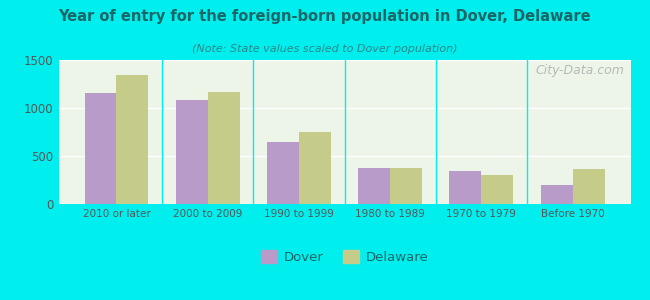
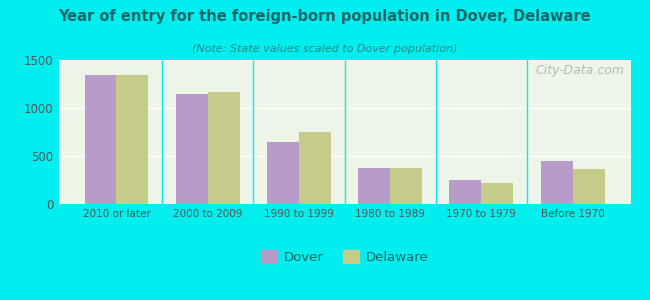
Dover/2010 or later: 1160 -> 1340
Dover/2000 to 2009: 1080 -> 1150
Dover/1970 to 1979: 340 -> 260
Delaware/1970 to 1979: 300 -> 220
Dover/Before 1970: 200 -> 450
